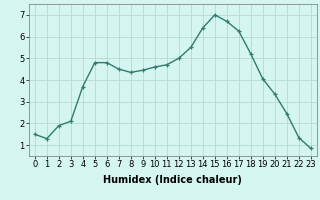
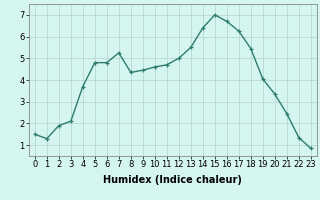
7: 4.50 -> 5.25
18: 5.20 -> 5.45
